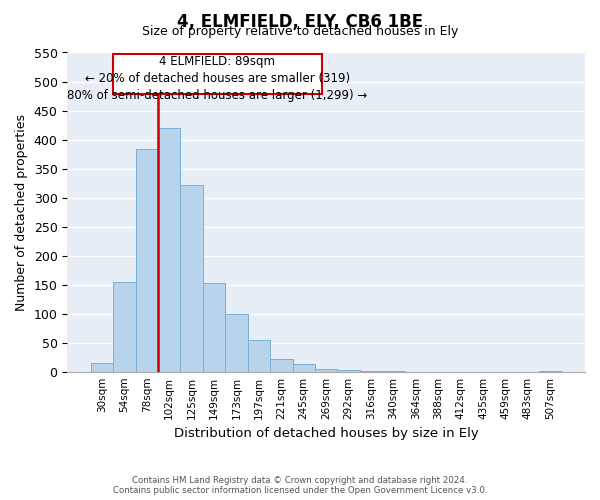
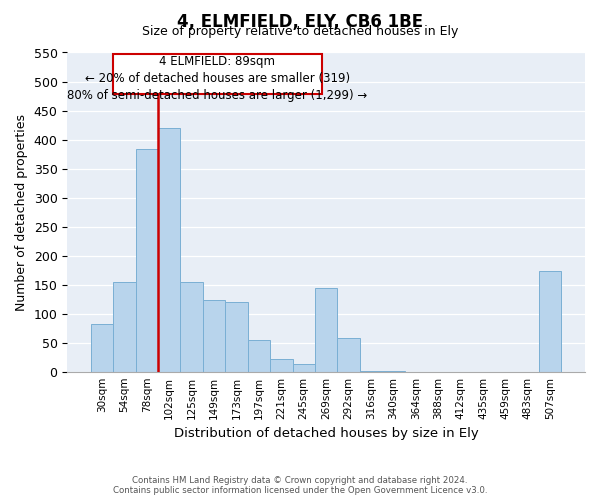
30sqm: 15 -> 82
125sqm: 322 -> 154
149sqm: 153 -> 124
173sqm: 100 -> 120
269sqm: 5 -> 144
292sqm: 3 -> 58
507sqm: 2 -> 174
